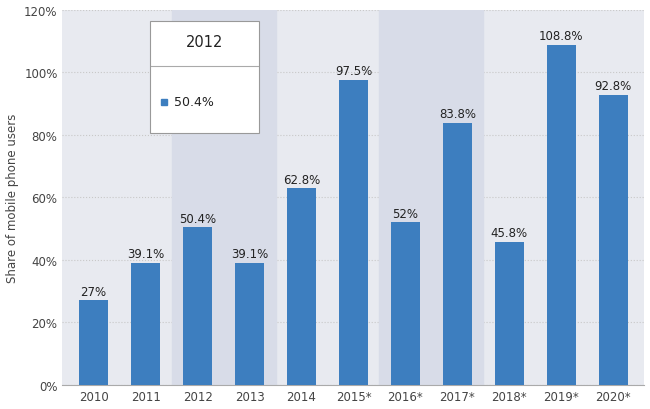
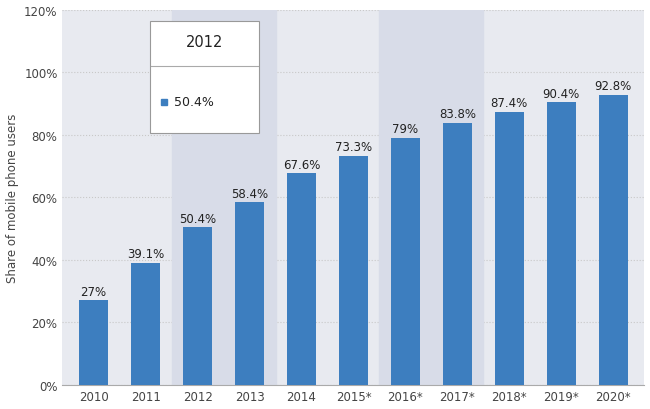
2013: 39.1% -> 58.4%
2014: 62.8% -> 67.6%
2015*: 97.5% -> 73.3%
2016*: 52% -> 79%
2018*: 45.8% -> 87.4%
2019*: 108.8% -> 90.4%
